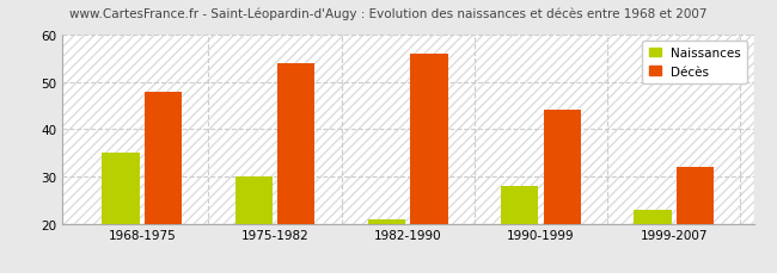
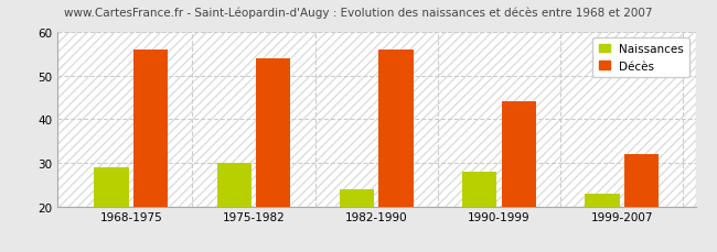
Naissances/1968-1975: 35 -> 29
Décès/1968-1975: 48 -> 56
Naissances/1982-1990: 21 -> 24
